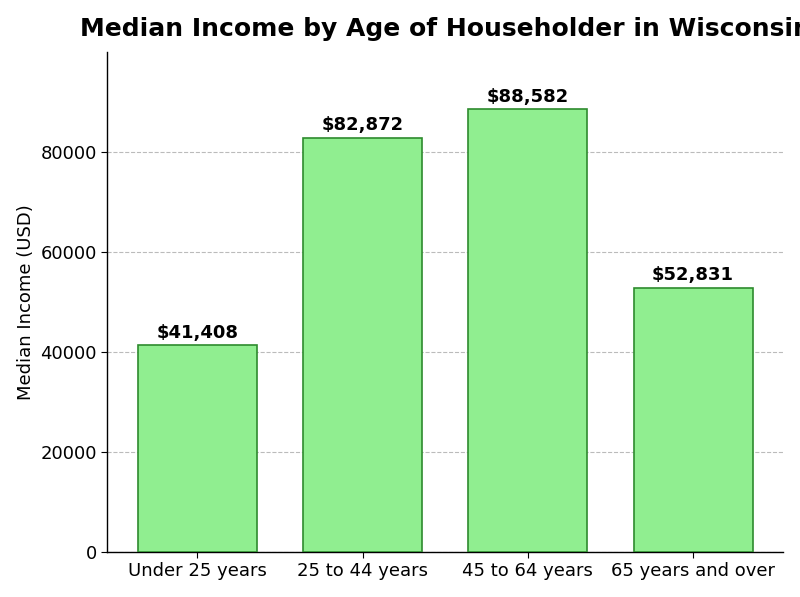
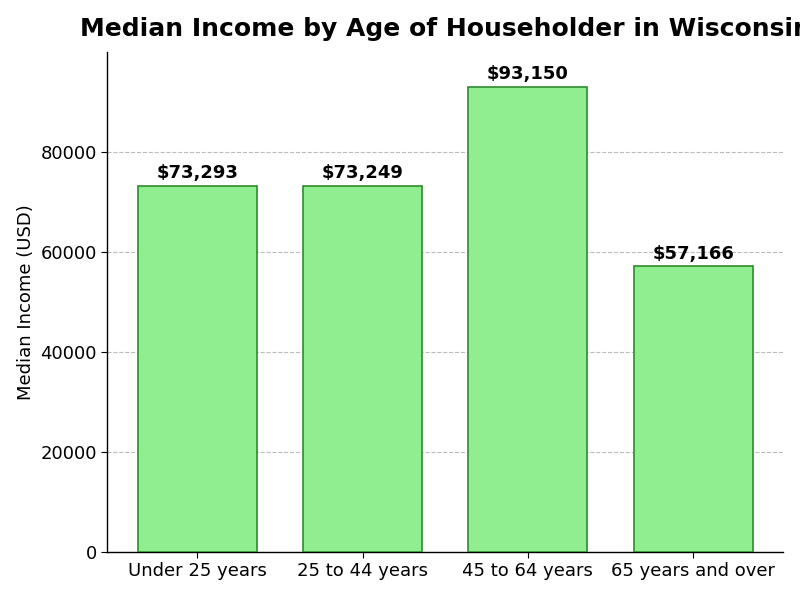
Under 25 years: $41,408 -> $73,293
25 to 44 years: $82,872 -> $73,249
45 to 64 years: $88,582 -> $93,150
65 years and over: $52,831 -> $57,166
